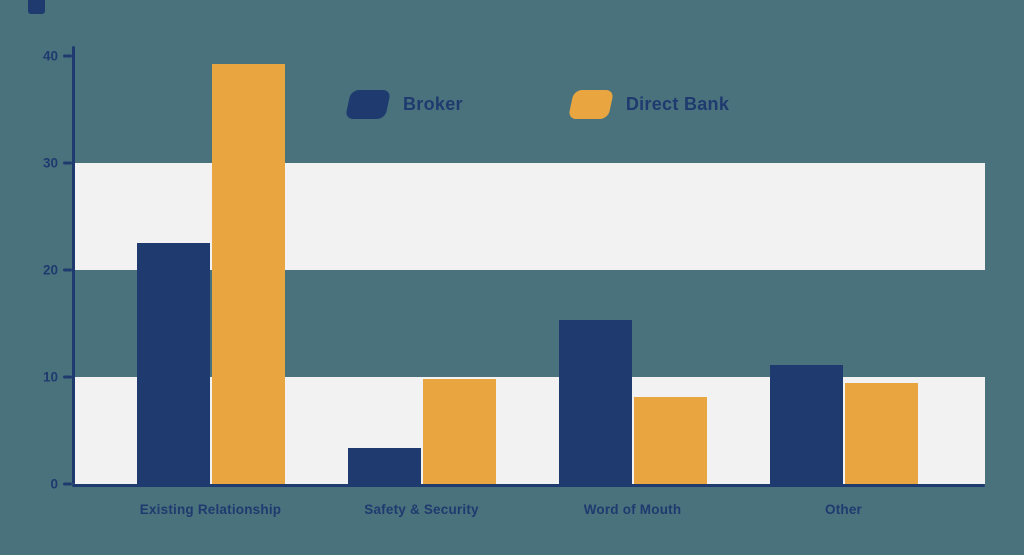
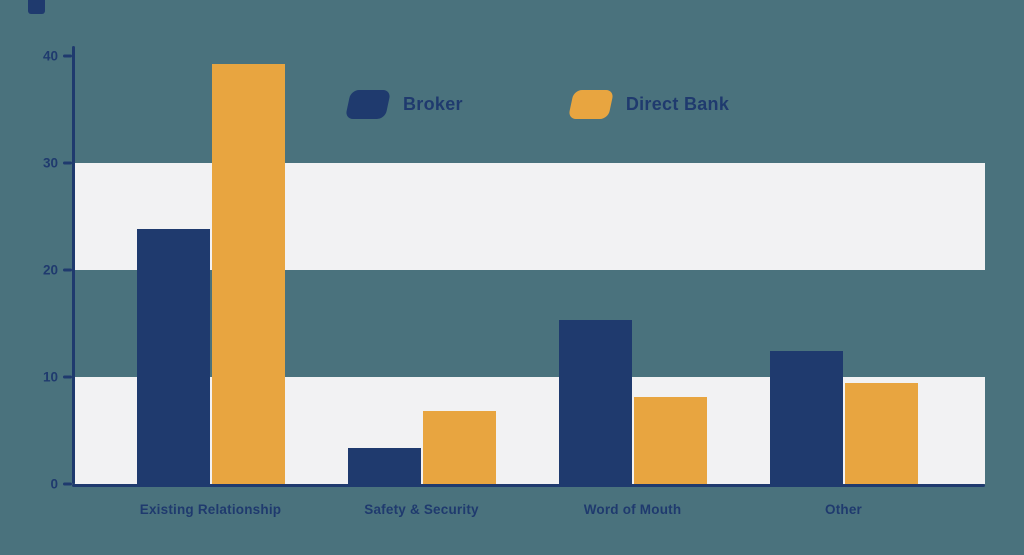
Broker/Existing Relationship: 22.5 -> 23.8
Direct Bank/Safety & Security: 9.8 -> 6.8
Broker/Other: 11.1 -> 12.4
